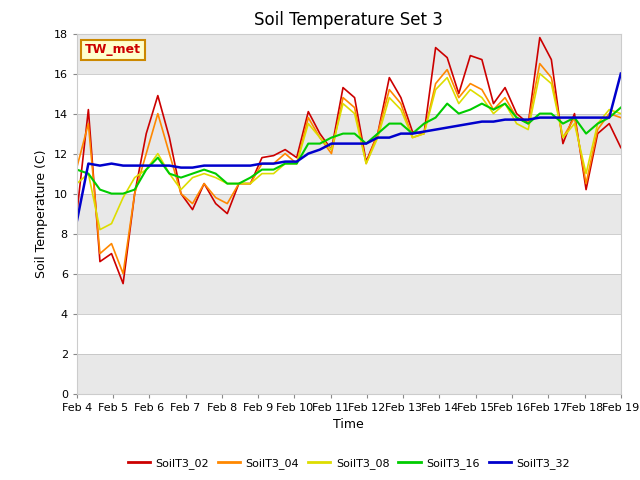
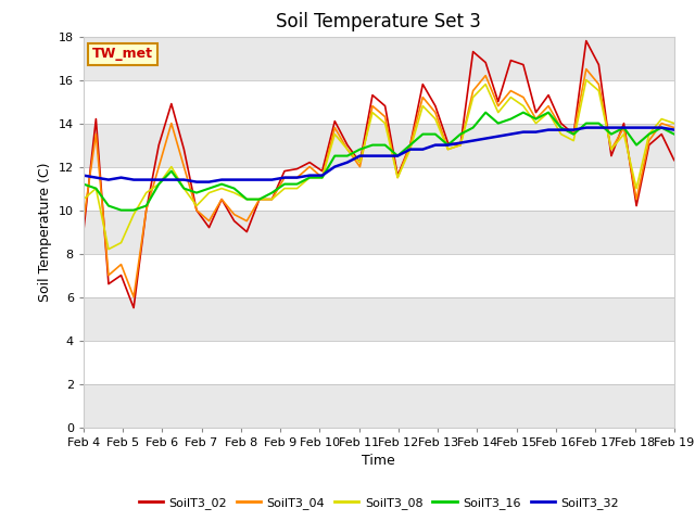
SoilT3_04/Feb 4: 11.3 -> 9.5
SoilT3_32/Feb 4: 8.6 -> 11.6
SoilT3_16/Feb 19: 14.3 -> 13.5
SoilT3_32/Feb 19: 16.0 -> 13.7
